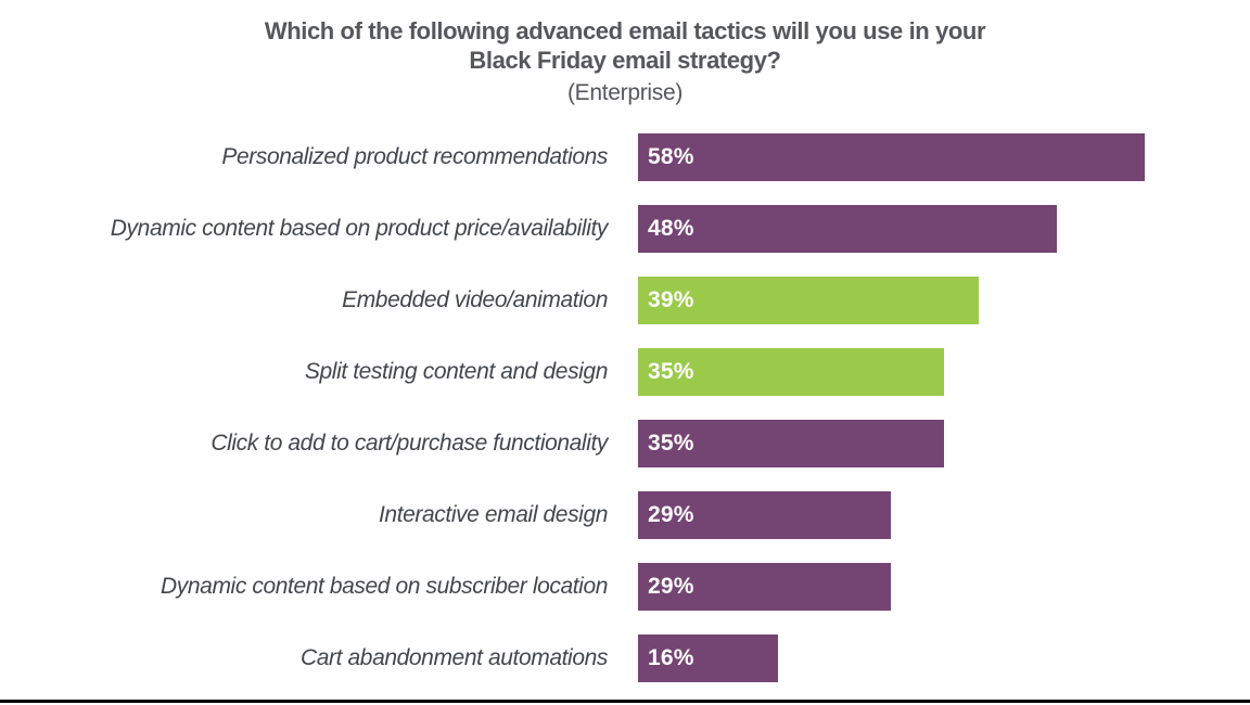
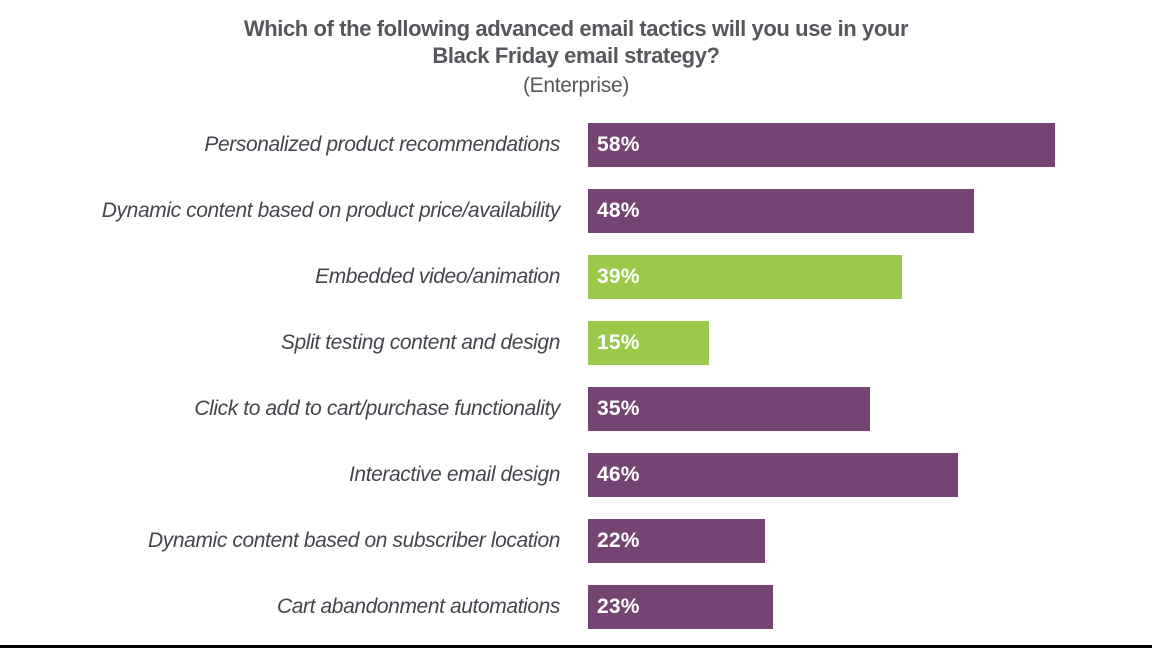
Split testing content and design: 35% -> 15%
Interactive email design: 29% -> 46%
Dynamic content based on subscriber location: 29% -> 22%
Cart abandonment automations: 16% -> 23%
